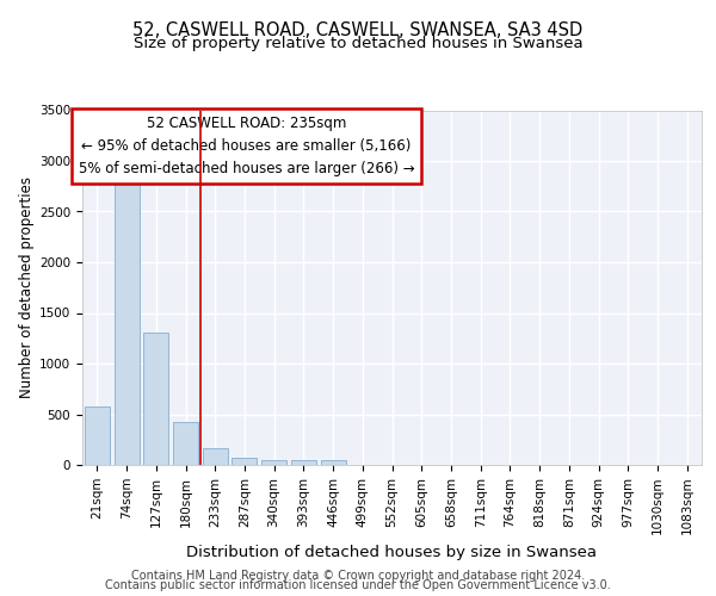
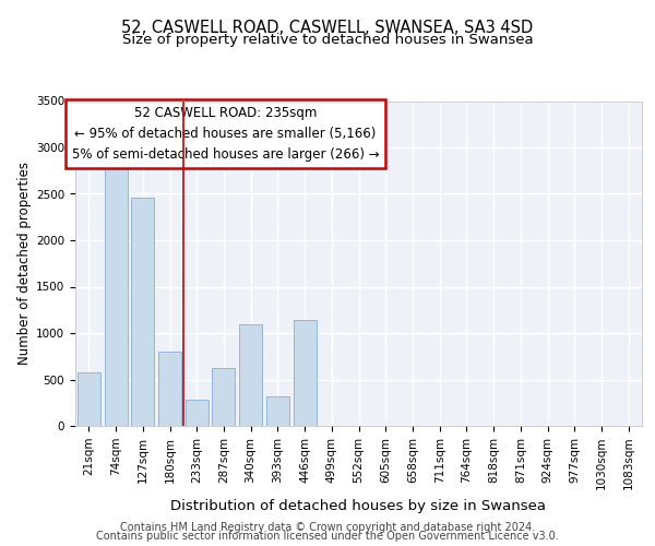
127sqm: 1310 -> 2460
180sqm: 420 -> 800
233sqm: 160 -> 280
287sqm: 80 -> 620
340sqm: 50 -> 1100
393sqm: 40 -> 320
446sqm: 40 -> 1140
